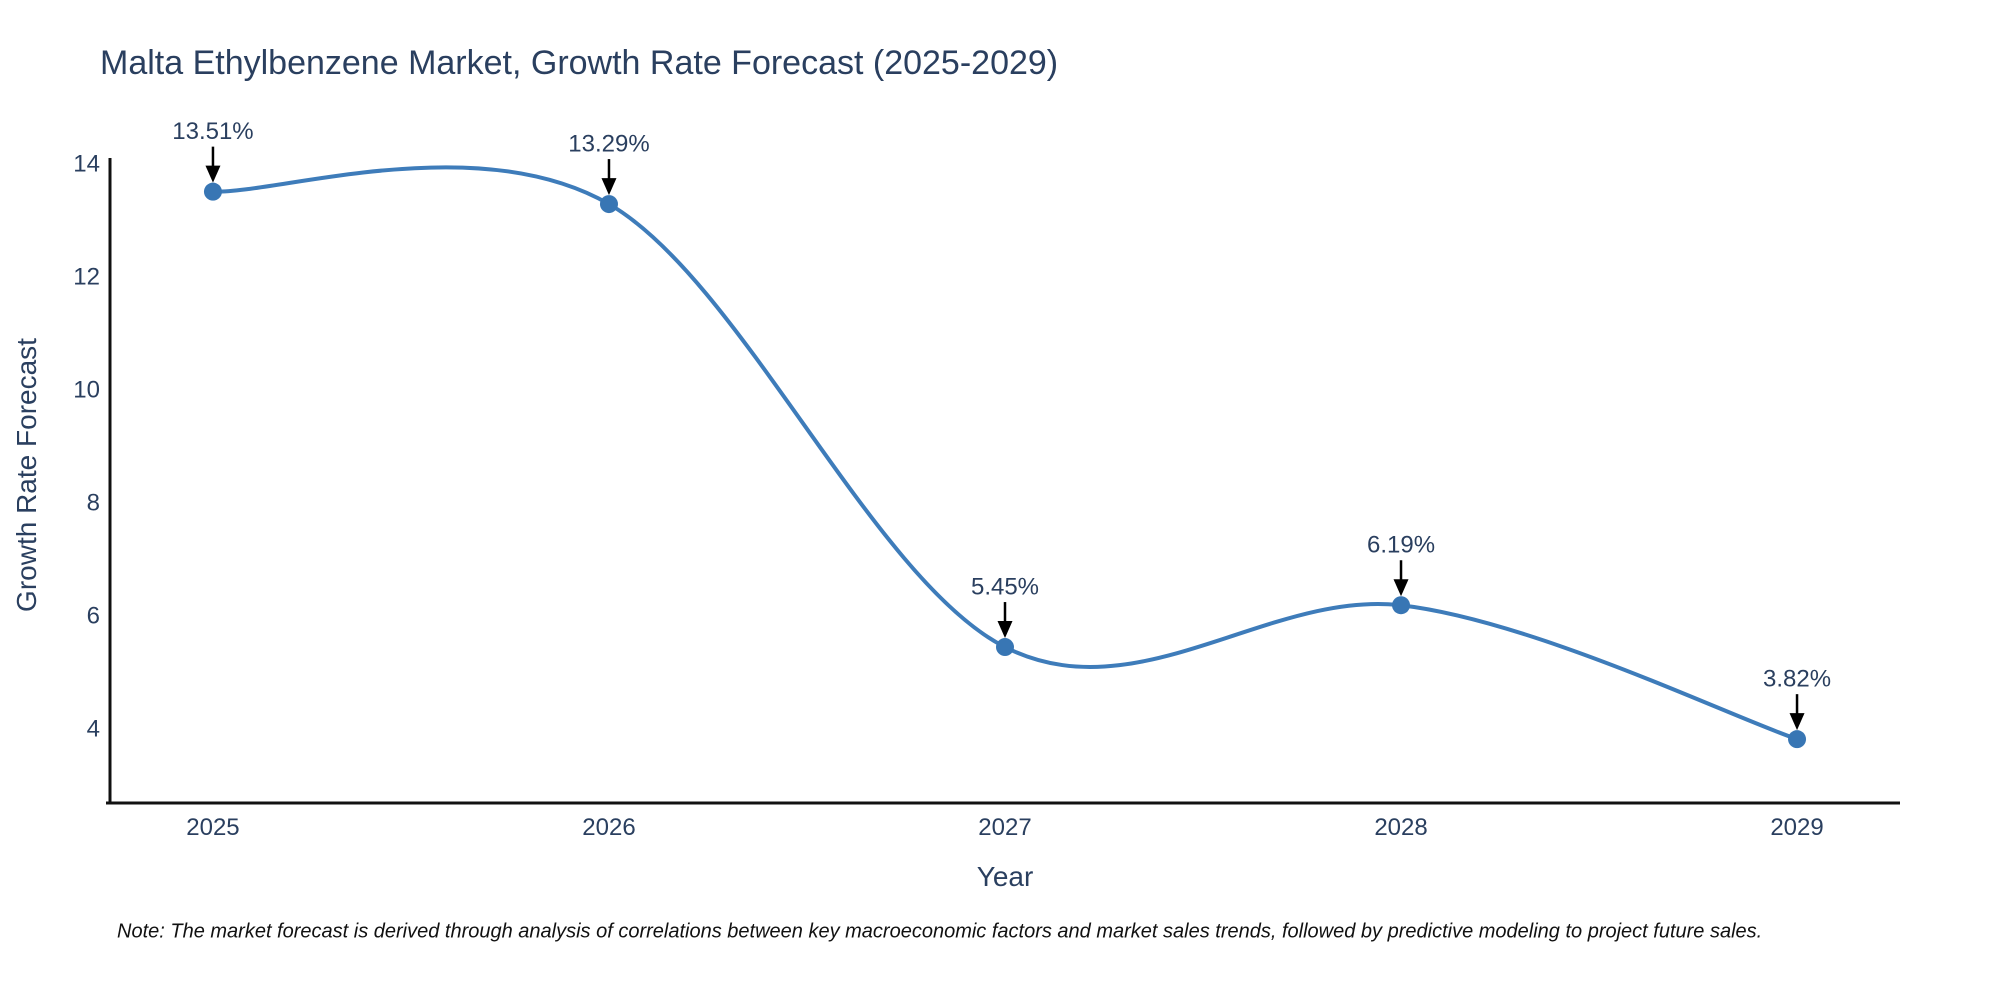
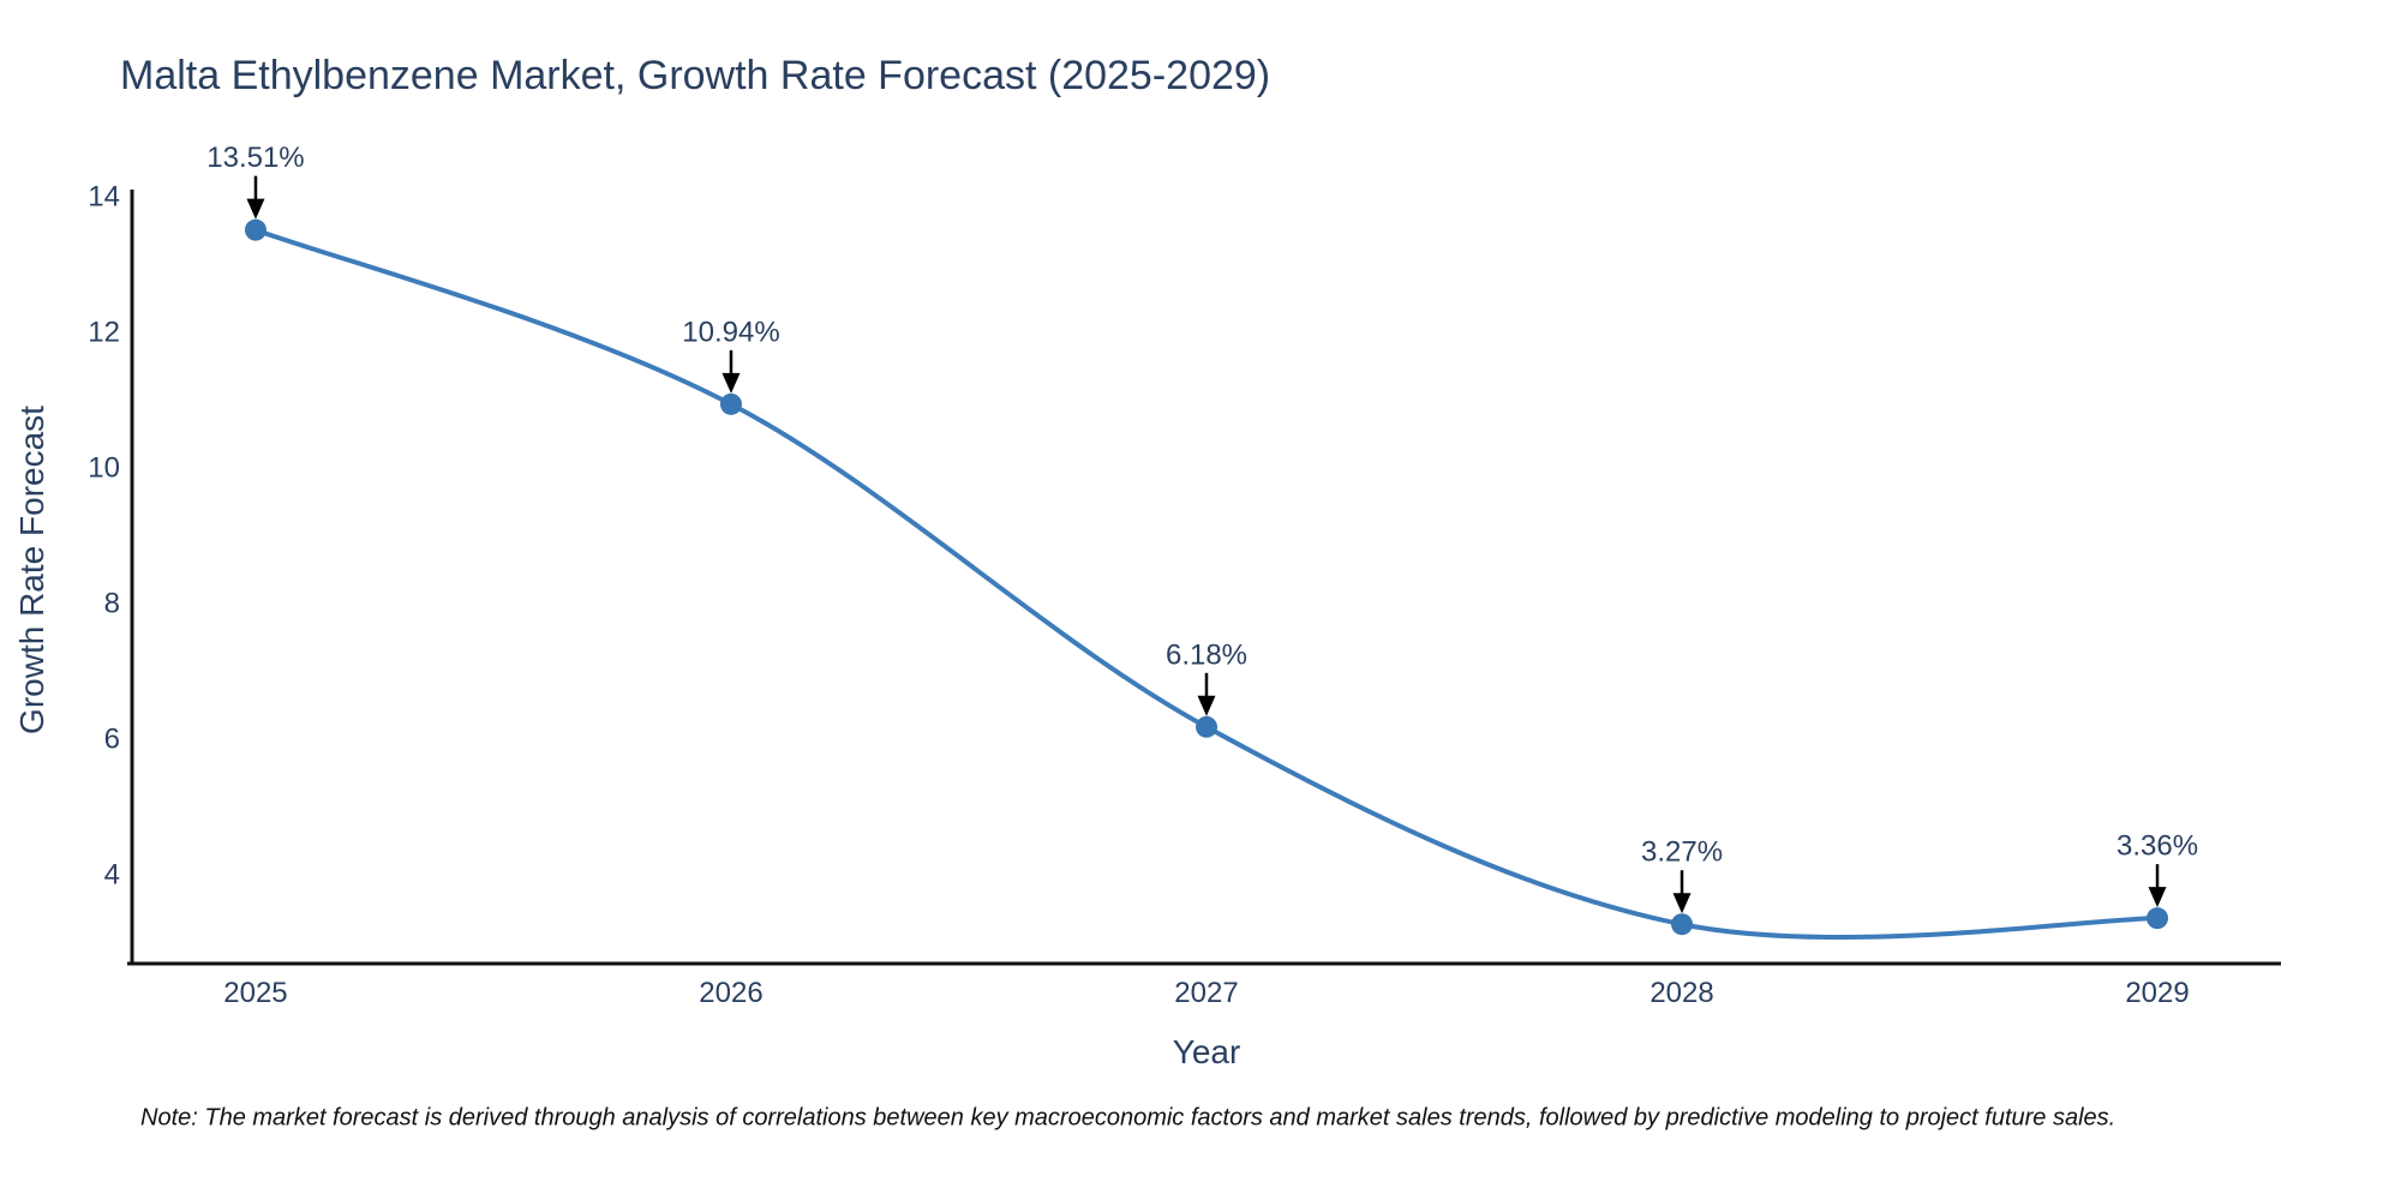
2026: 13.29% -> 10.94%
2027: 5.45% -> 6.18%
2028: 6.19% -> 3.27%
2029: 3.82% -> 3.36%
